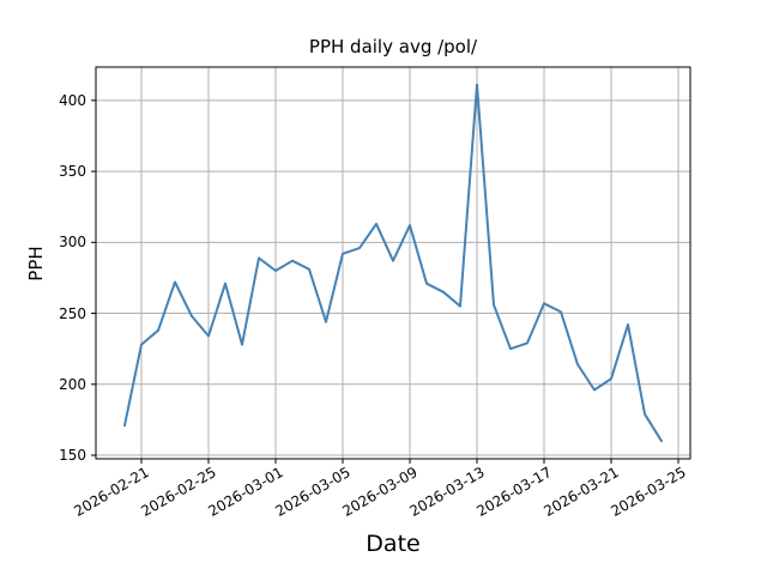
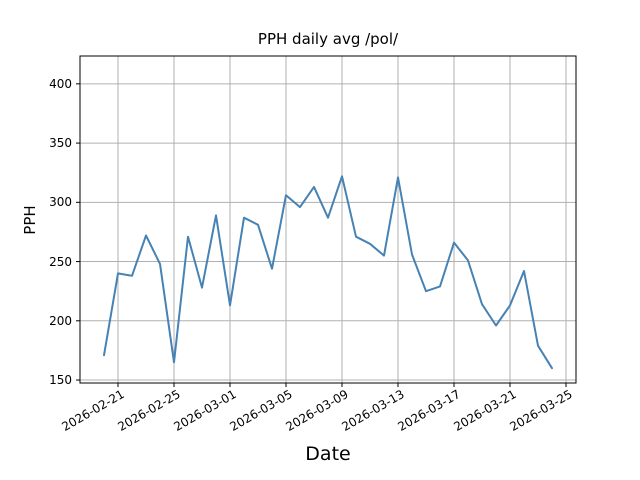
2026-02-21: 228 -> 240
2026-02-25: 234 -> 165
2026-03-01: 280 -> 213
2026-03-05: 292 -> 306
2026-03-09: 312 -> 322
2026-03-13: 411 -> 321
2026-03-17: 257 -> 266
2026-03-21: 204 -> 213
